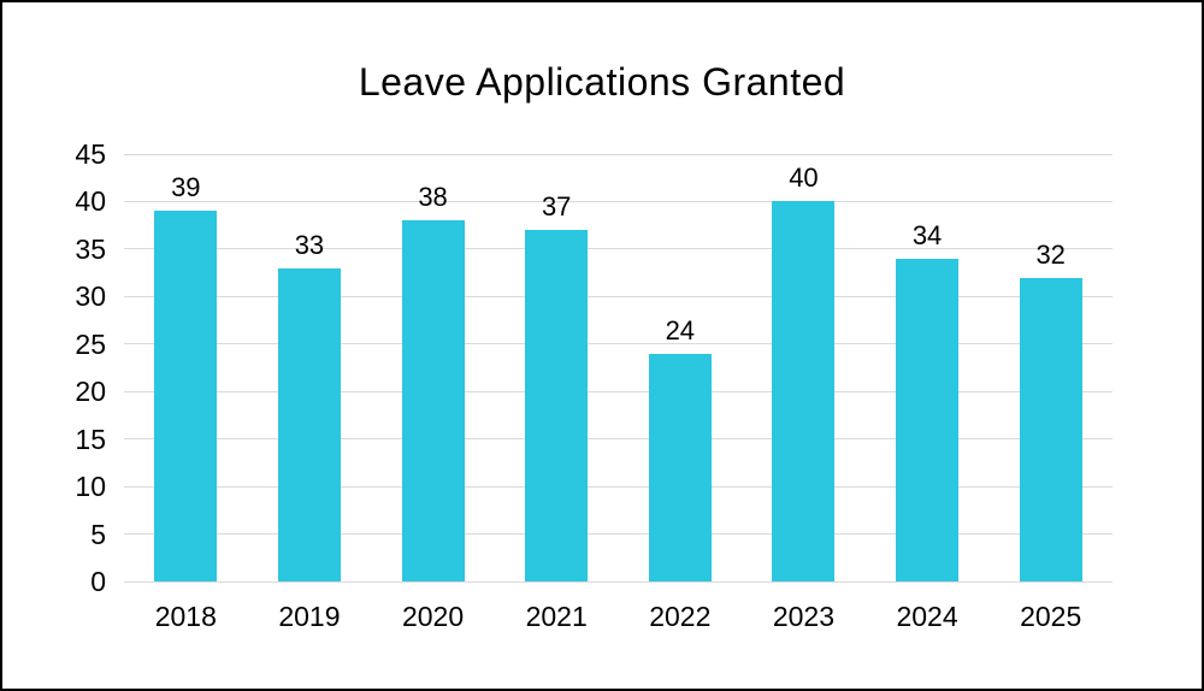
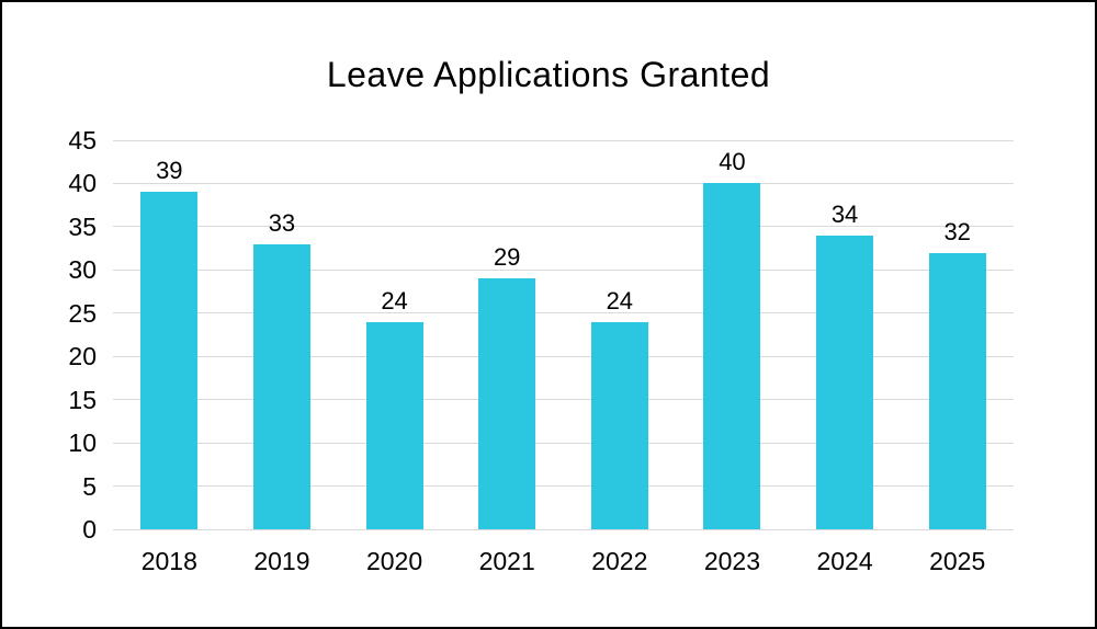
2020: 38 -> 24
2021: 37 -> 29
